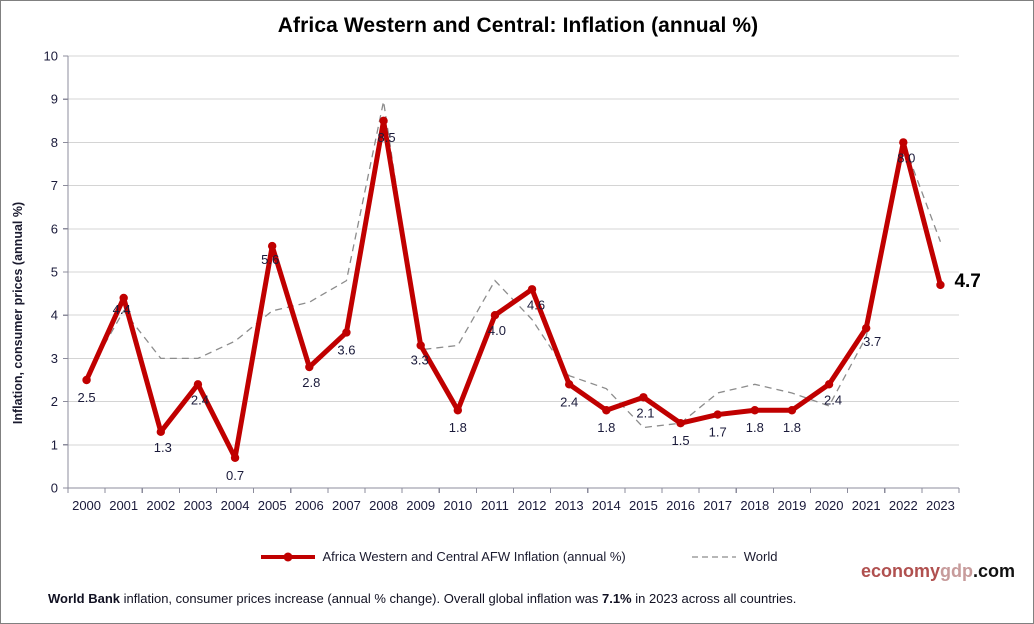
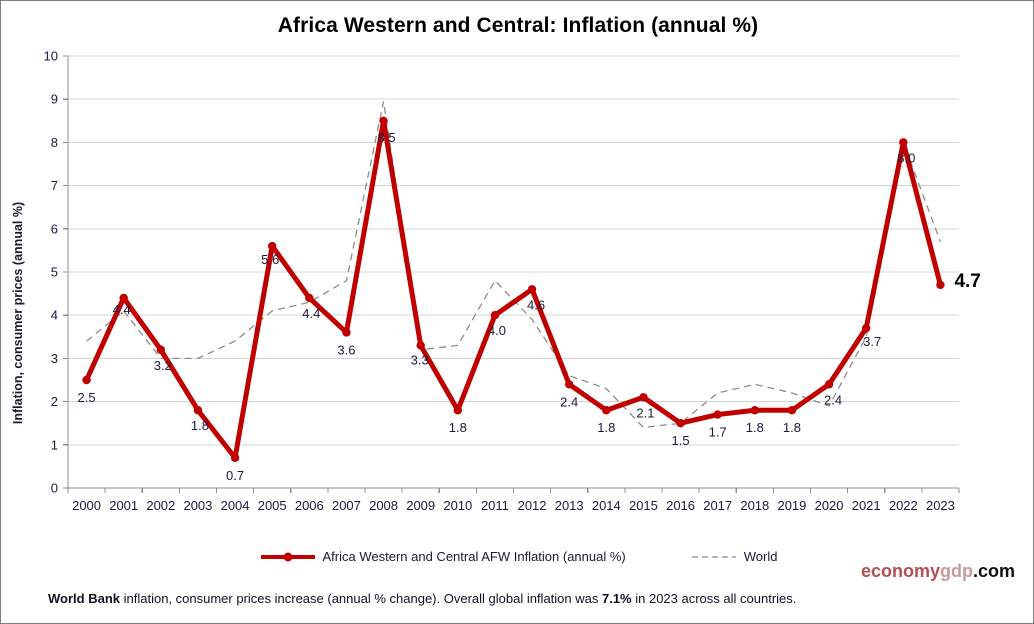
World/2000: 2.6 -> 3.4
Africa Western and Central AFW Inflation (annual %)/2002: 1.3 -> 3.2
Africa Western and Central AFW Inflation (annual %)/2003: 2.4 -> 1.8
Africa Western and Central AFW Inflation (annual %)/2006: 2.8 -> 4.4
